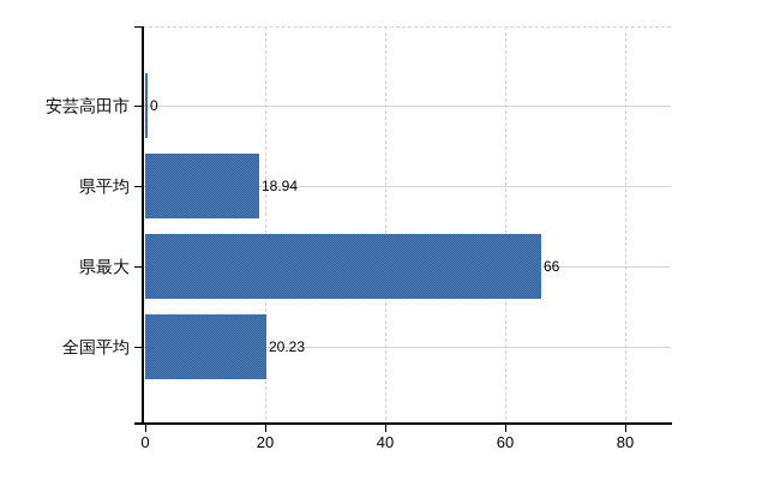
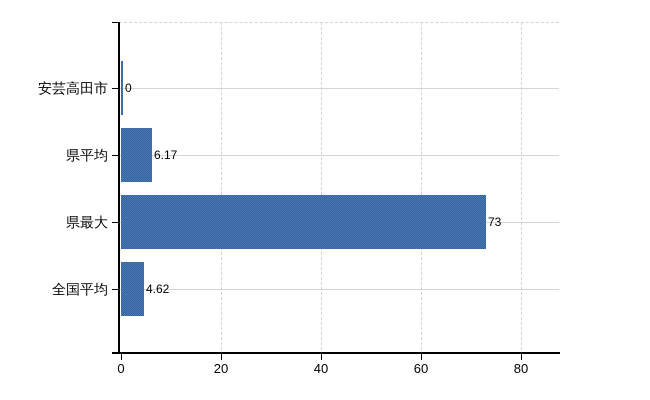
県平均: 18.94 -> 6.17
県最大: 66 -> 73
全国平均: 20.23 -> 4.62
